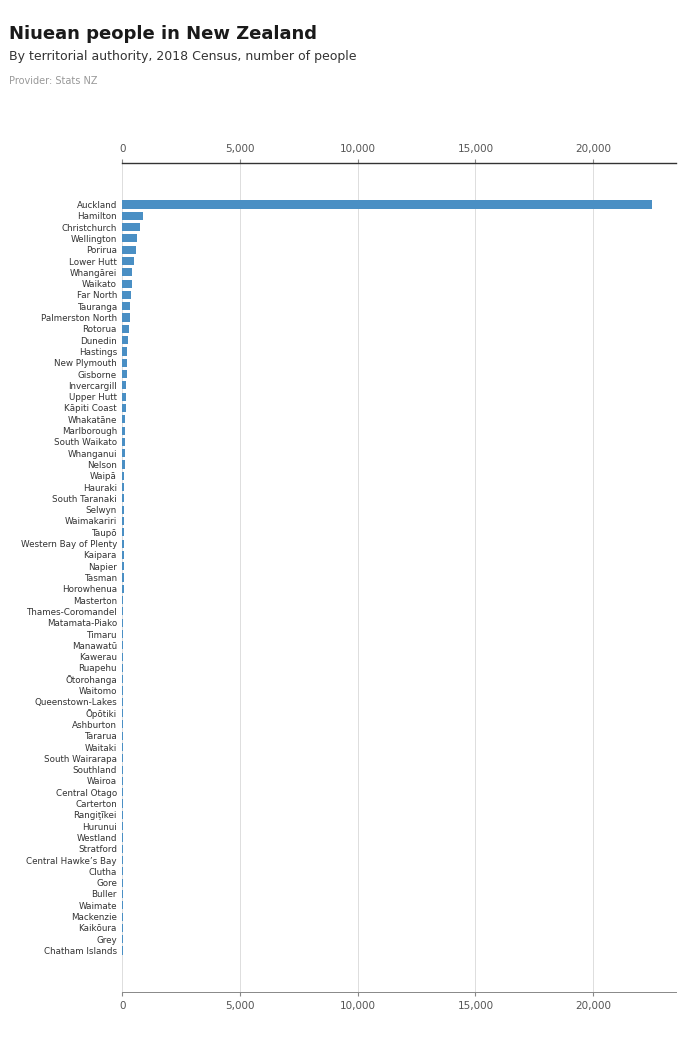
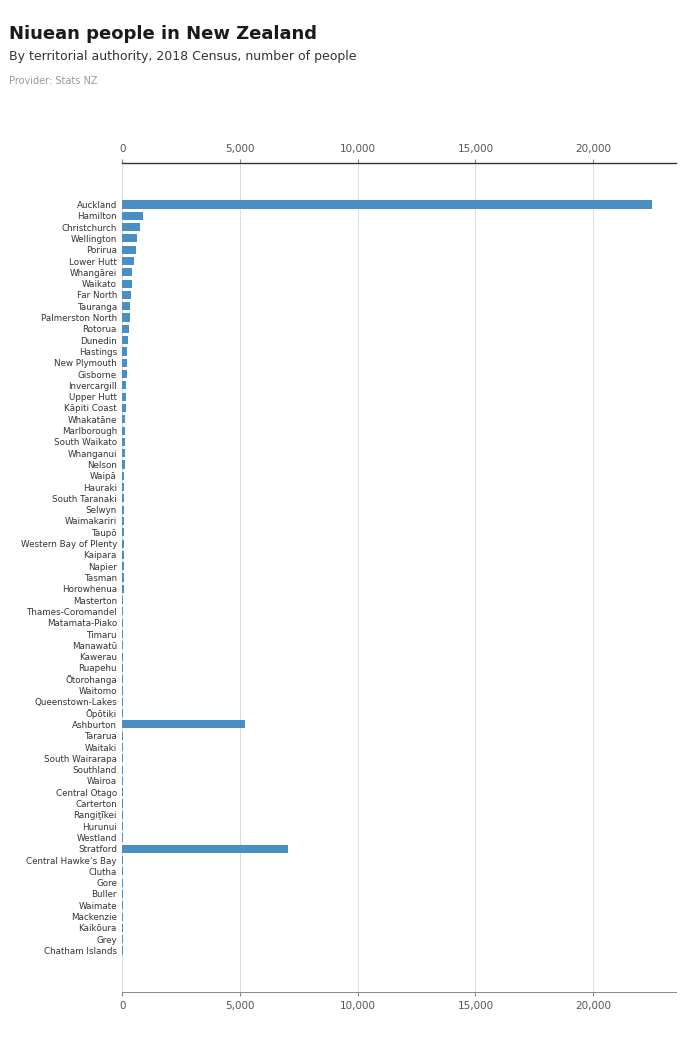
Ashburton: 20 -> 5,200
Stratford: 10 -> 7,050
